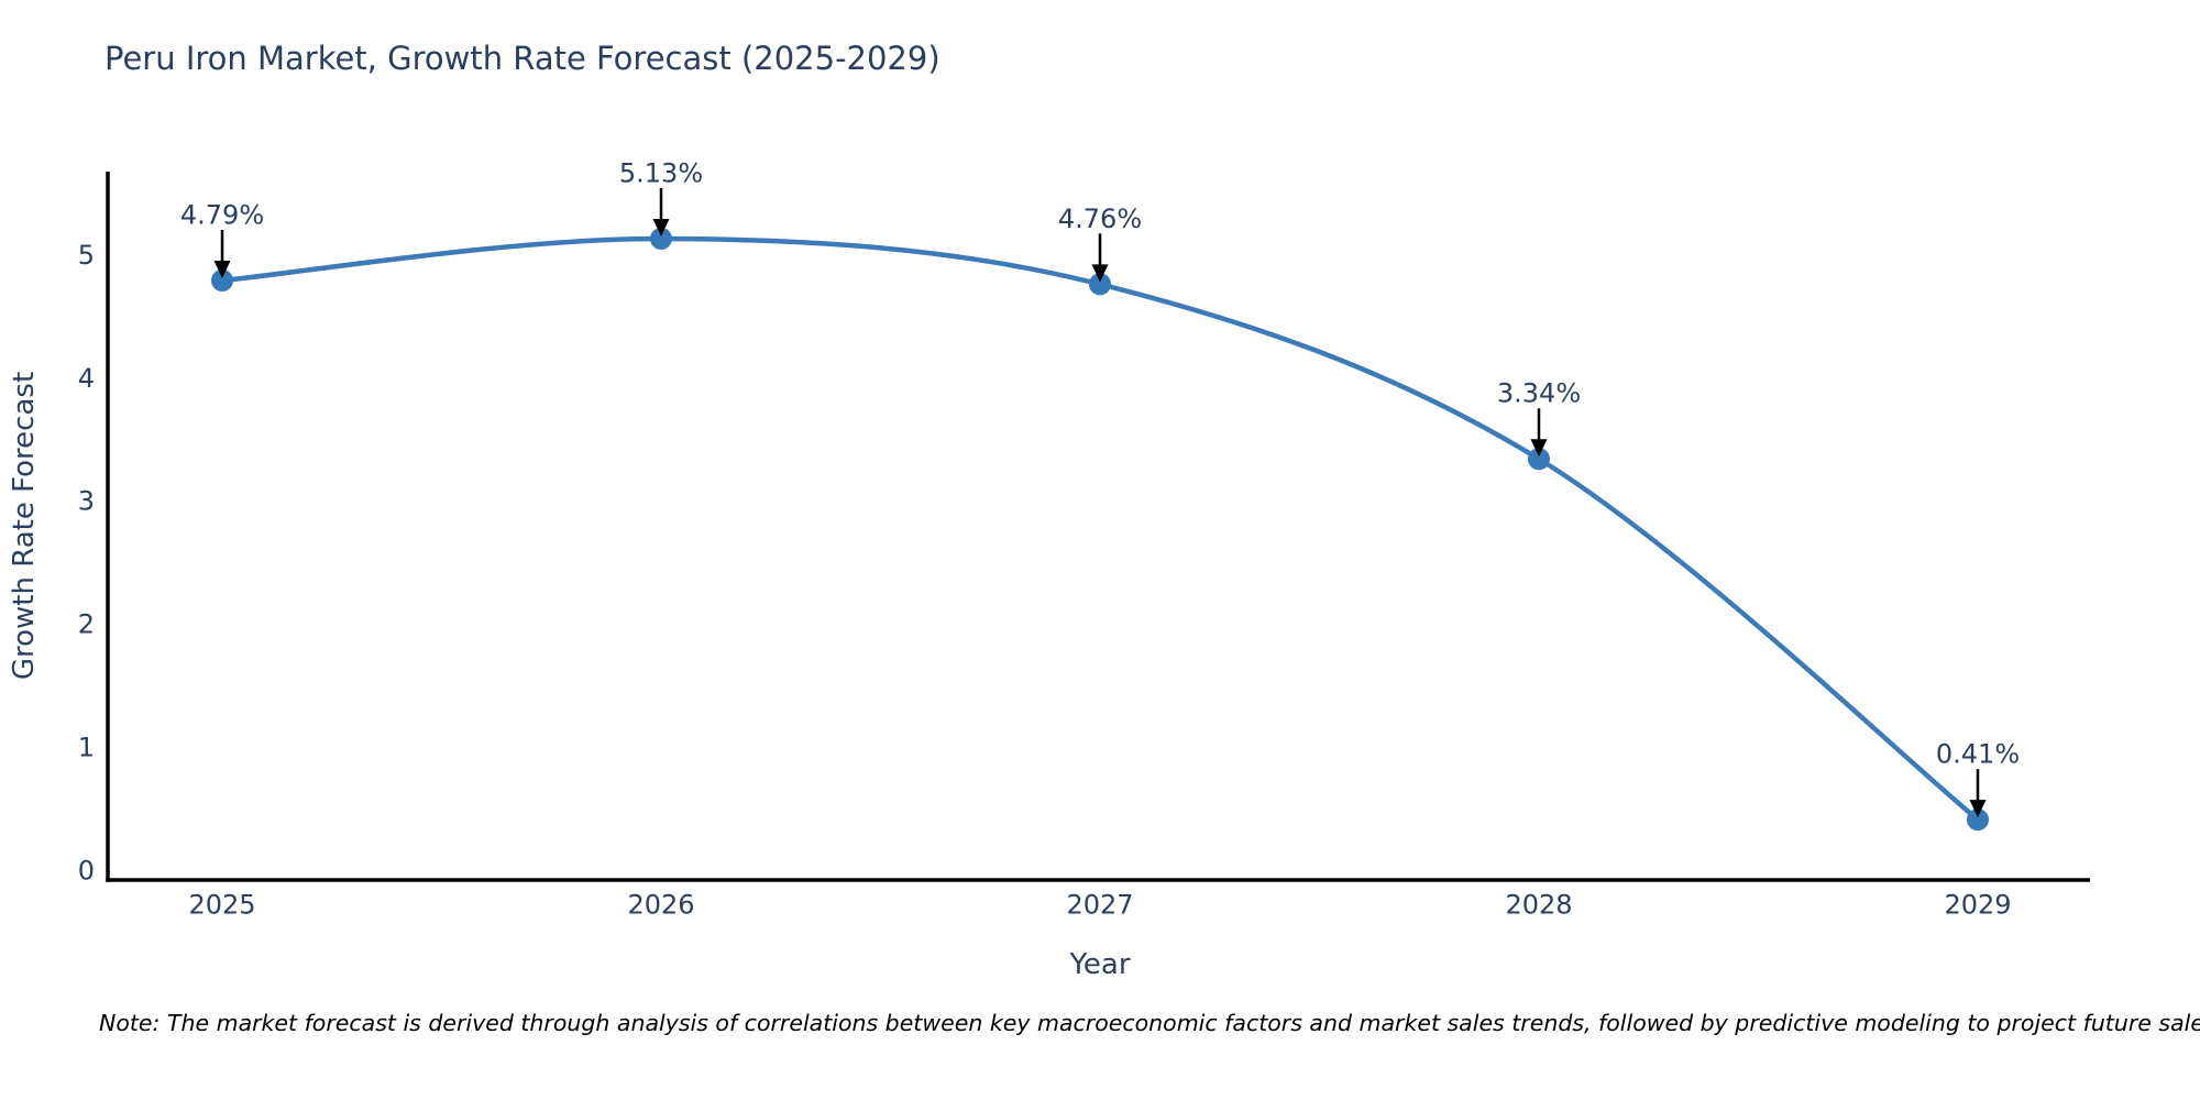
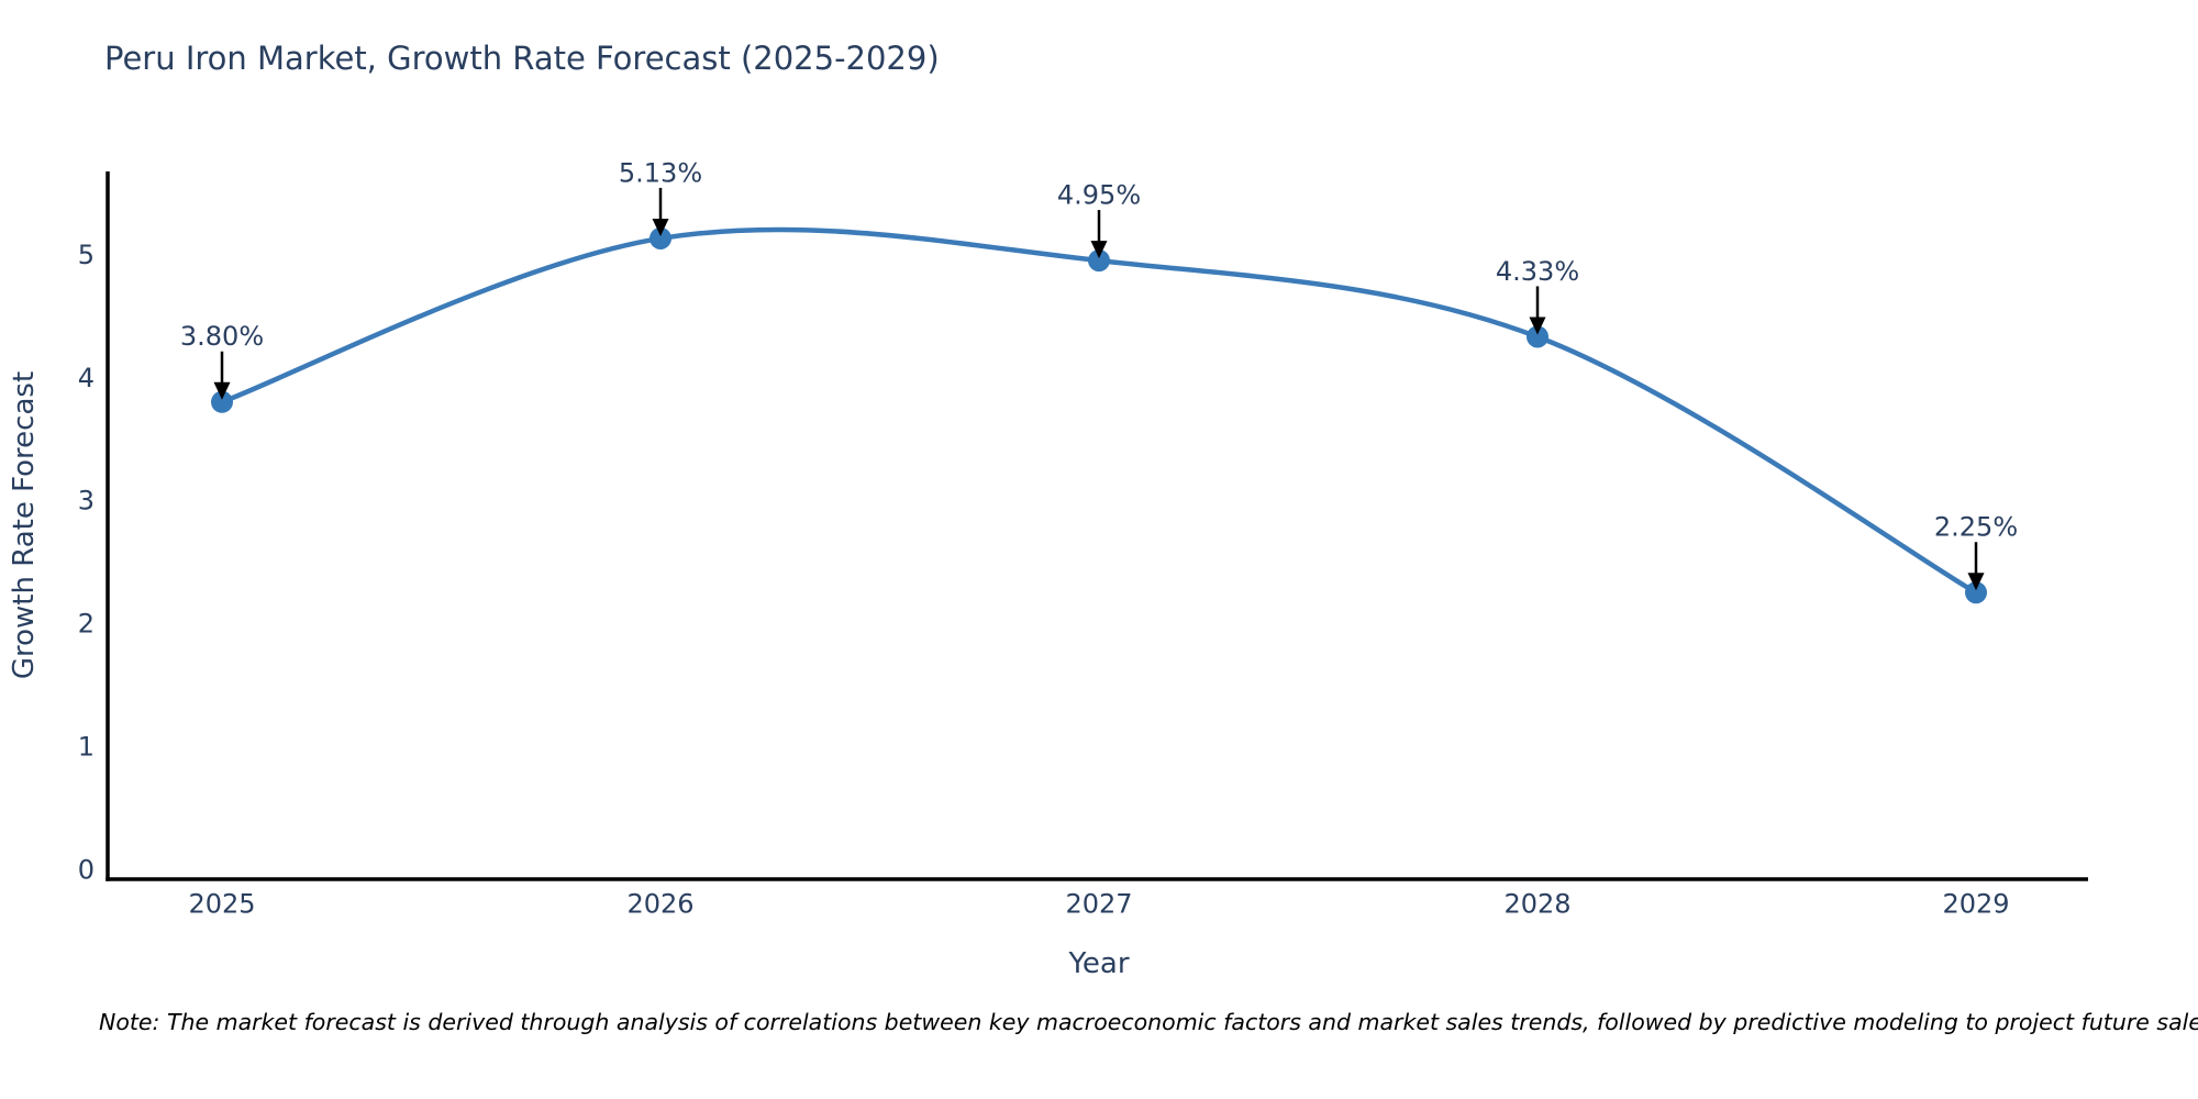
2025: 4.79% -> 3.80%
2027: 4.76% -> 4.95%
2028: 3.34% -> 4.33%
2029: 0.41% -> 2.25%
